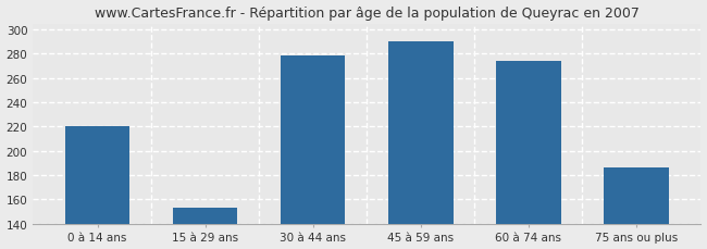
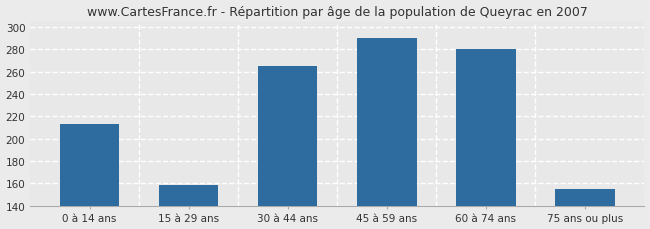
0 à 14 ans: 220 -> 213
15 à 29 ans: 153 -> 159
30 à 44 ans: 279 -> 265
60 à 74 ans: 274 -> 280
75 ans ou plus: 186 -> 155
